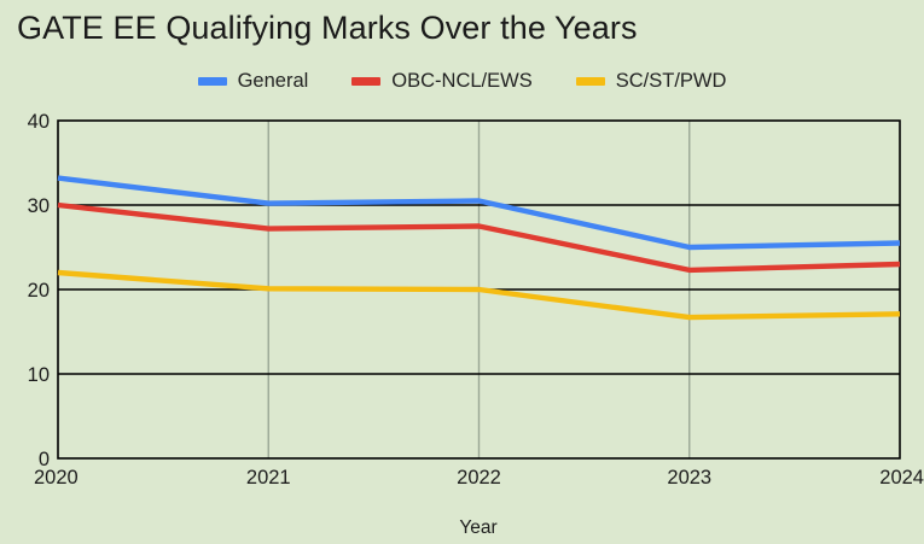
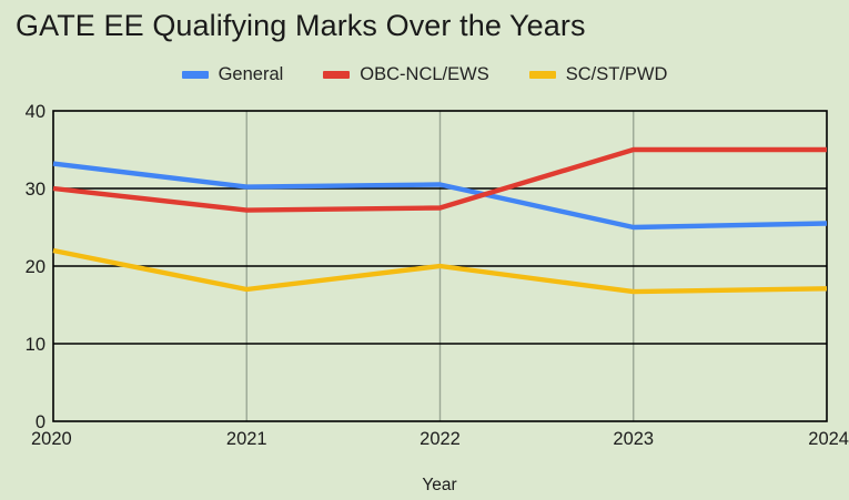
SC/ST/PWD/2021: 20 -> 17
OBC-NCL/EWS/2023: 22 -> 35
OBC-NCL/EWS/2024: 23 -> 35
